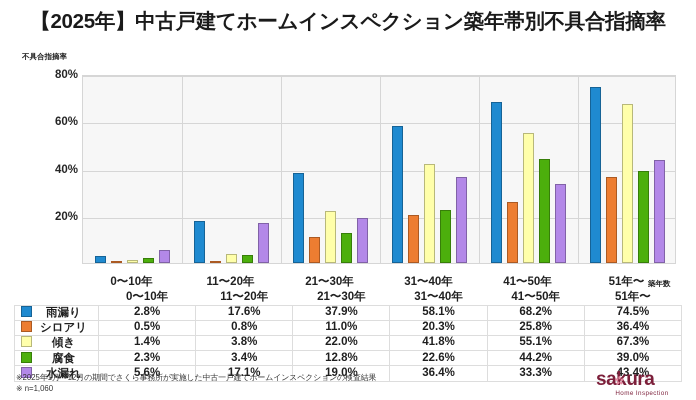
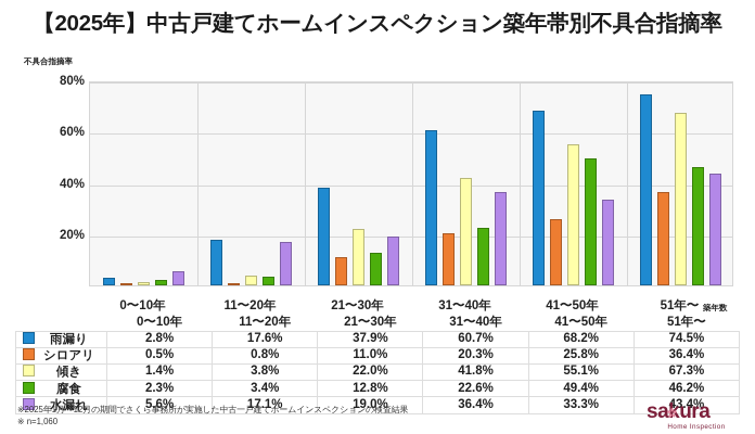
雨漏り/31〜40年: 58.1% -> 60.7%
腐食/41〜50年: 44.2% -> 49.4%
腐食/51年〜: 39.0% -> 46.2%
